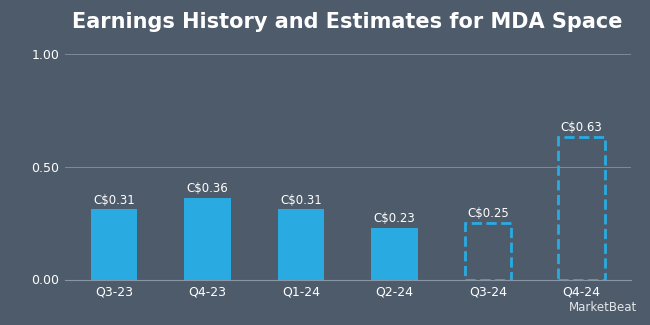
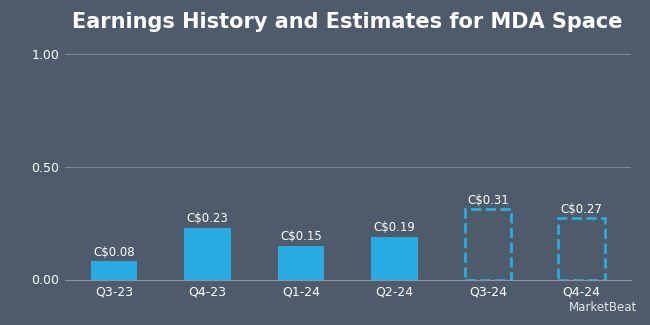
Q3-23: C$0.31 -> C$0.08
Q4-23: C$0.36 -> C$0.23
Q1-24: C$0.31 -> C$0.15
Q2-24: C$0.23 -> C$0.19
Q3-24: C$0.25 -> C$0.31
Q4-24: C$0.63 -> C$0.27
